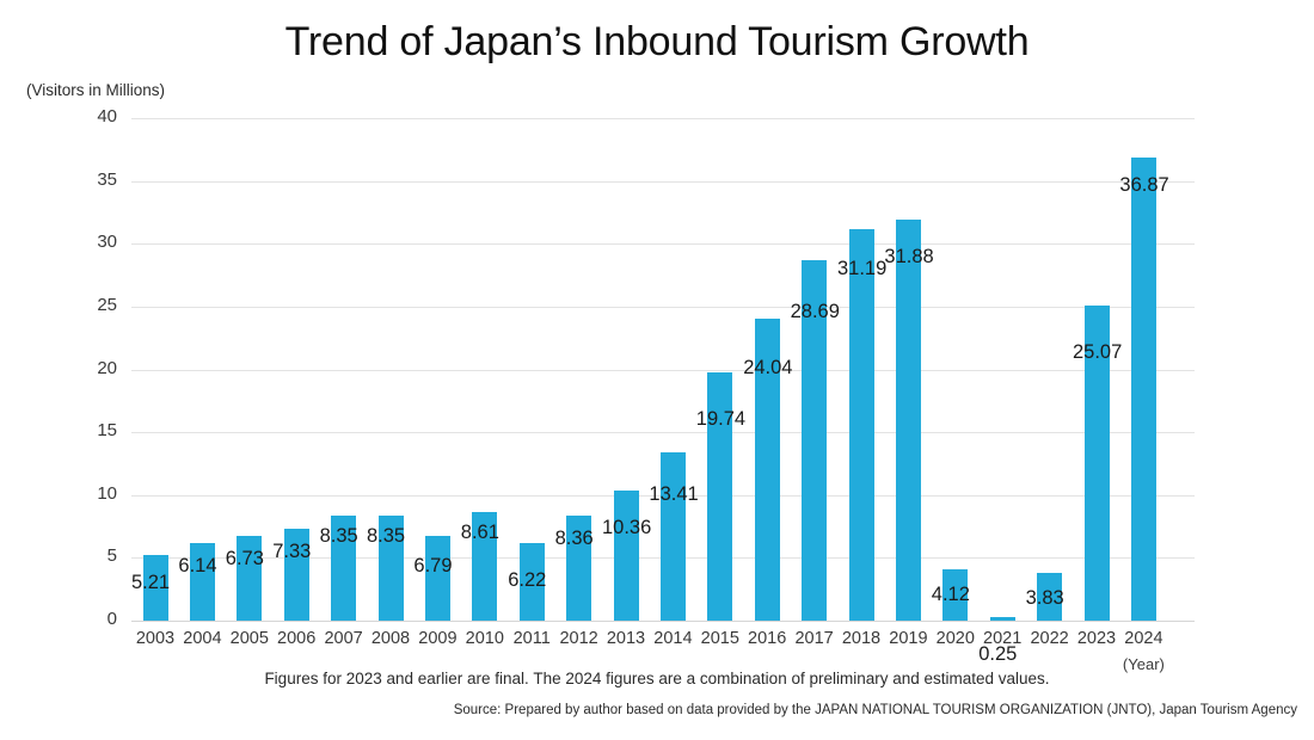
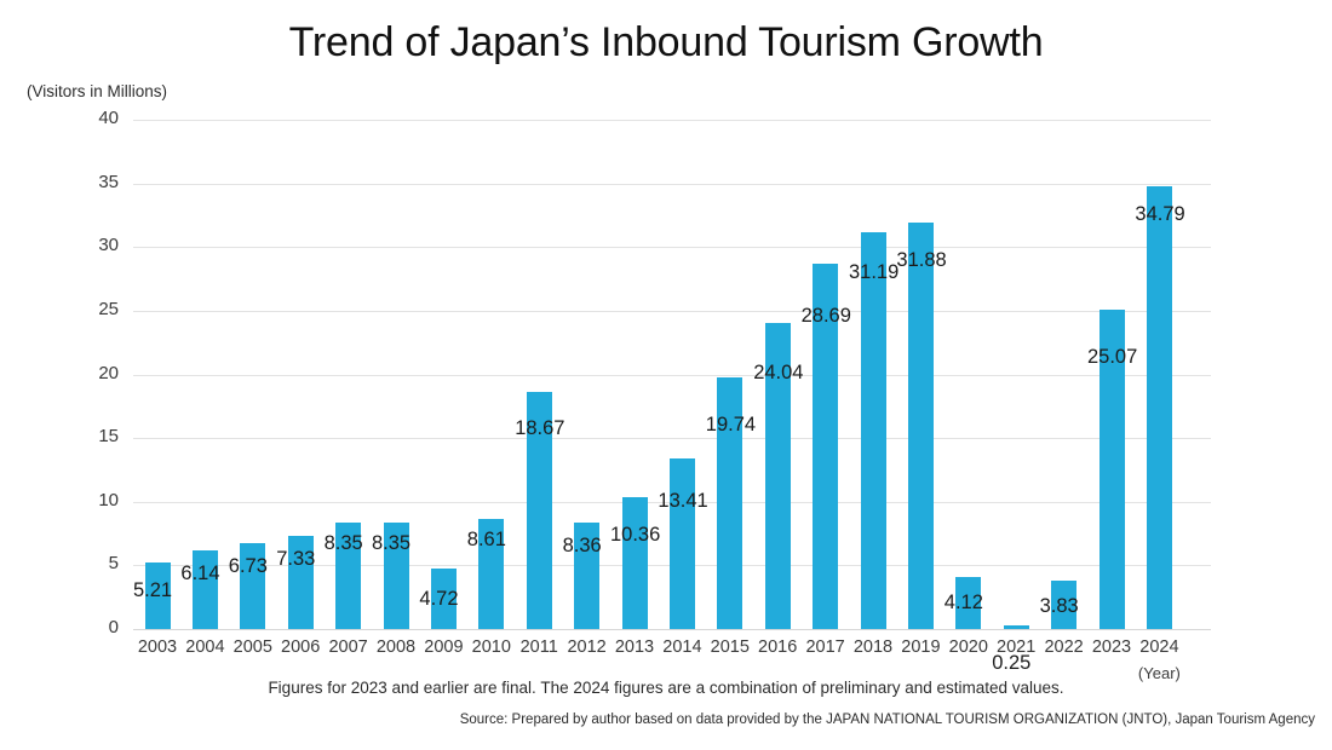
2009: 6.79 -> 4.72
2011: 6.22 -> 18.67
2024: 36.87 -> 34.79
